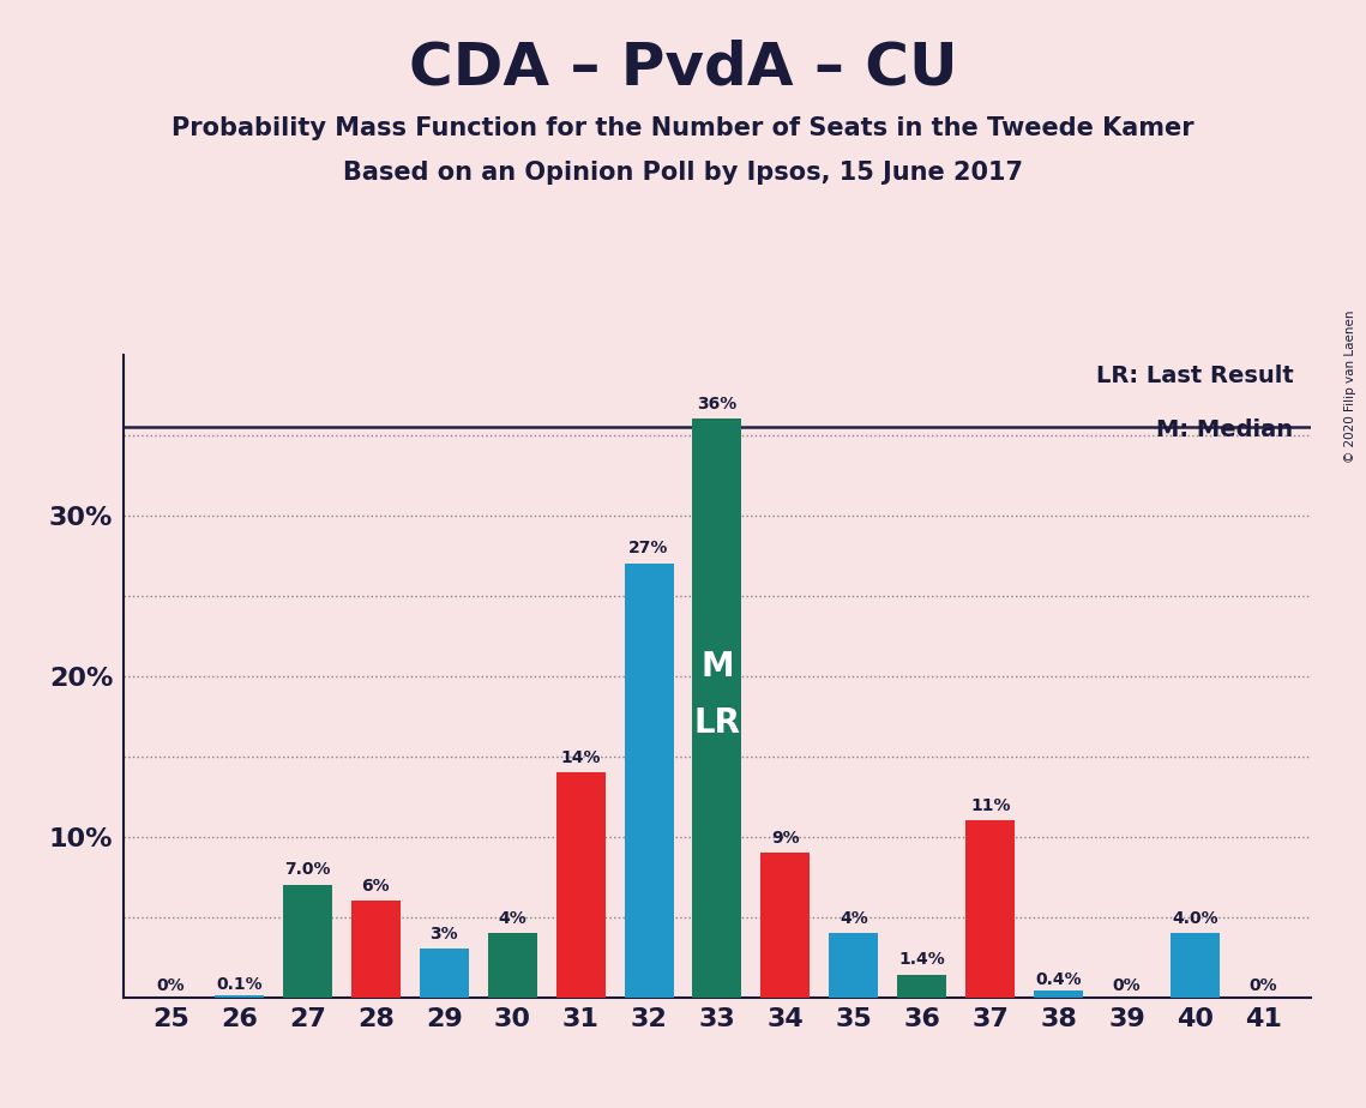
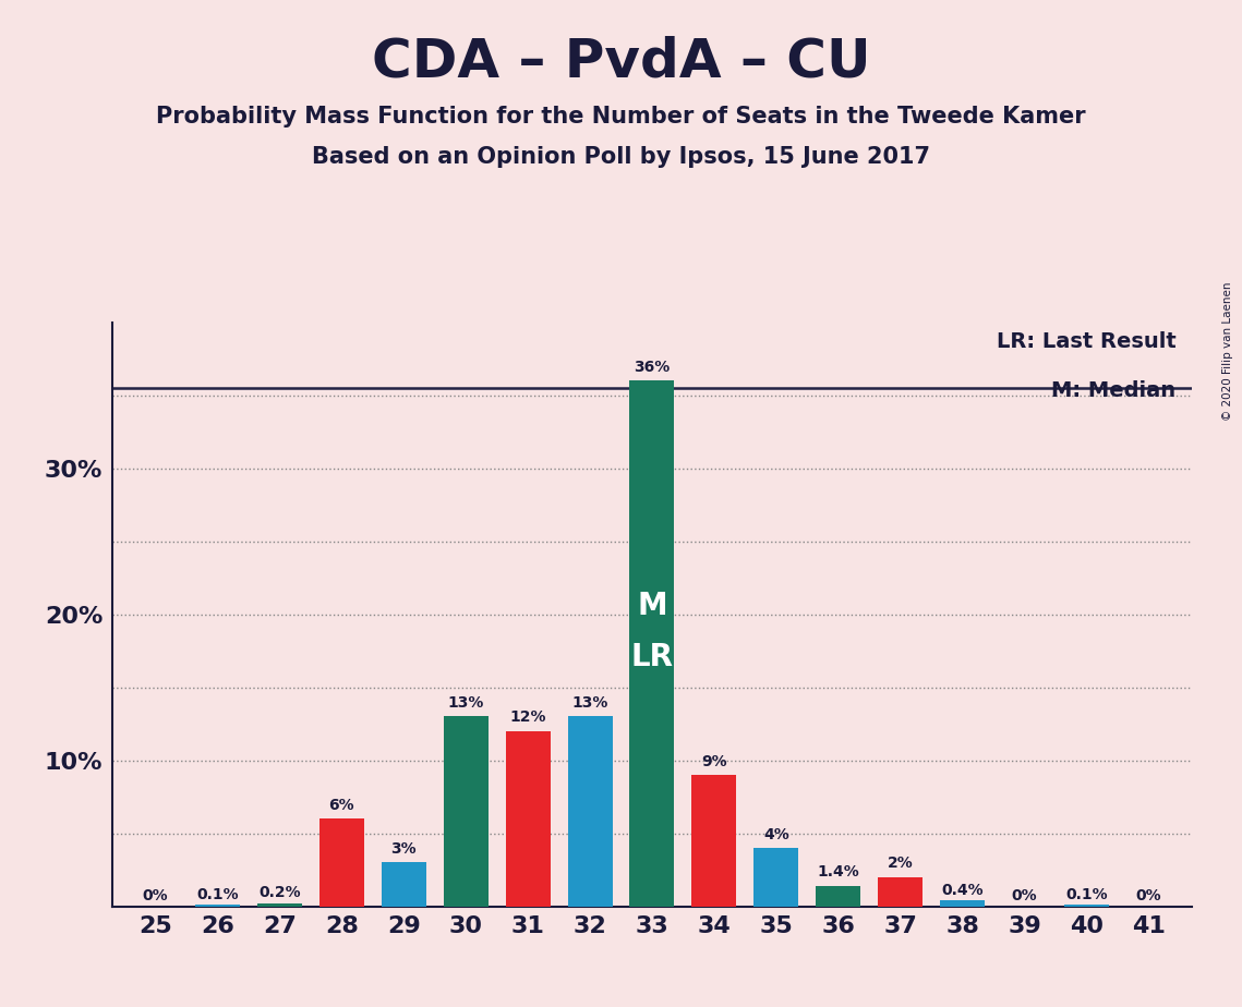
27: 7.0% -> 0.2%
30: 4% -> 13%
31: 14% -> 12%
32: 27% -> 13%
37: 11% -> 2%
40: 4.0% -> 0.1%
